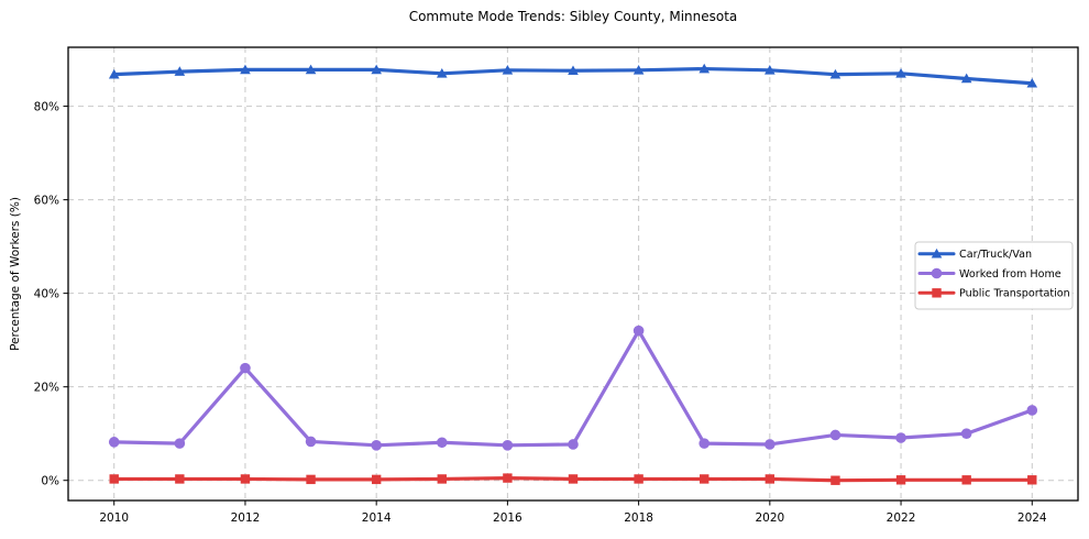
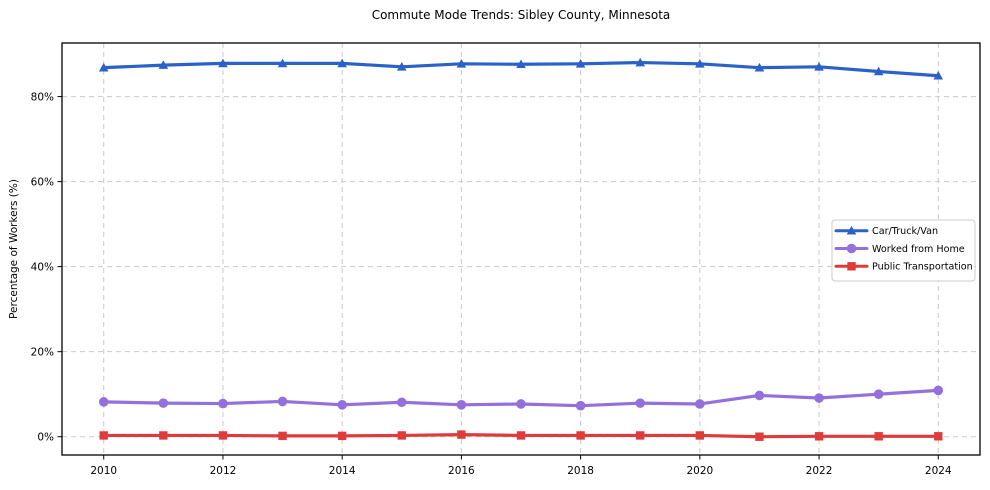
Worked from Home/2012: 24% -> 8%
Worked from Home/2018: 32% -> 7%
Worked from Home/2024: 15% -> 11%
